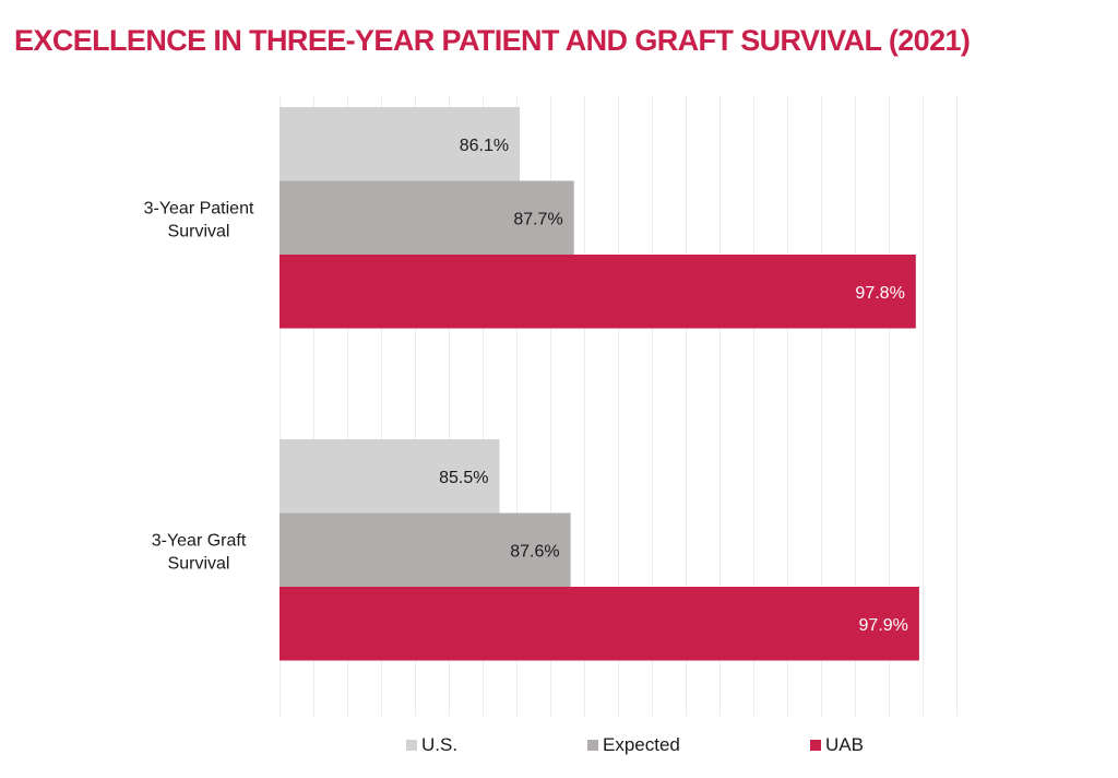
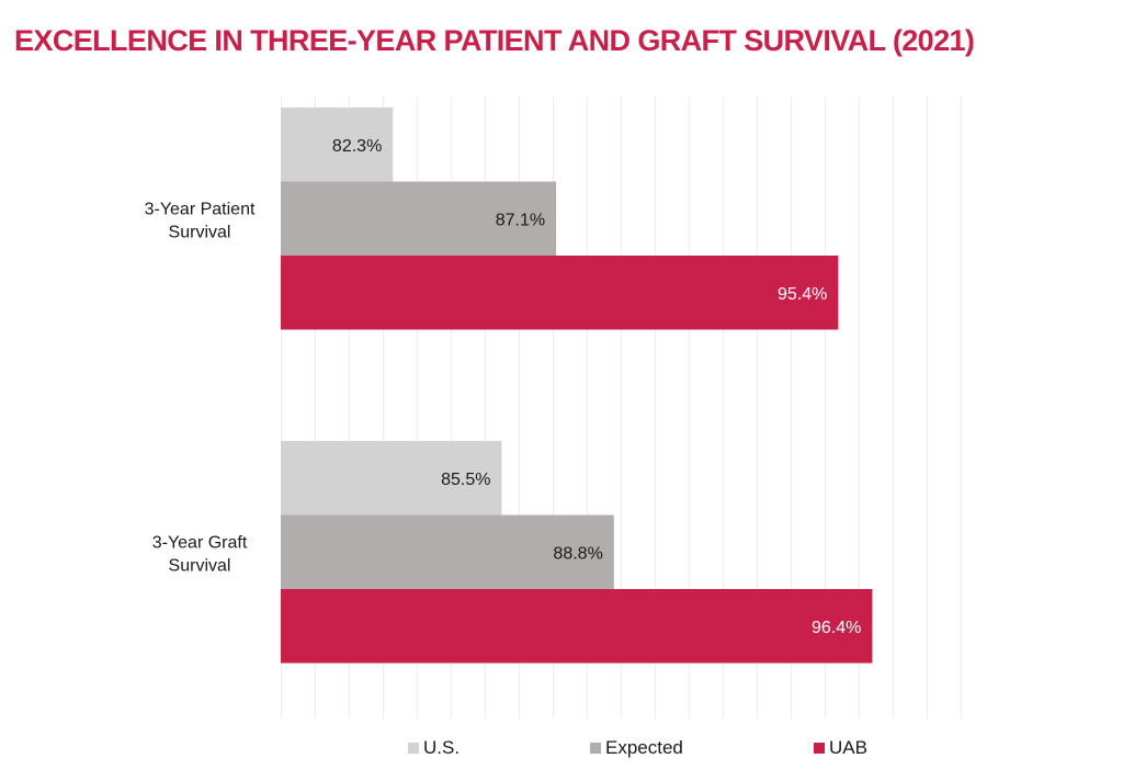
U.S./3-Year Patient Survival: 86.1% -> 82.3%
Expected/3-Year Patient Survival: 87.7% -> 87.1%
UAB/3-Year Patient Survival: 97.8% -> 95.4%
Expected/3-Year Graft Survival: 87.6% -> 88.8%
UAB/3-Year Graft Survival: 97.9% -> 96.4%
